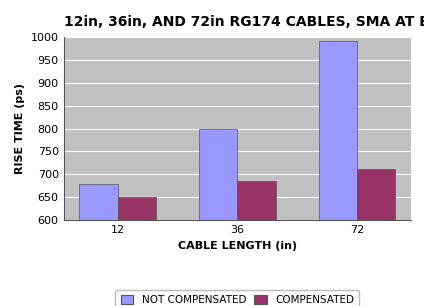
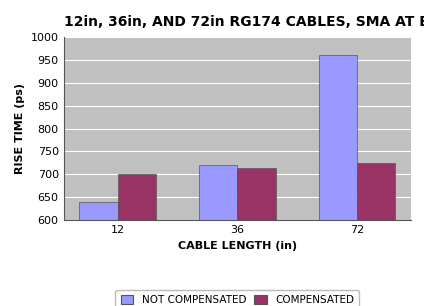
NOT COMPENSATED/12: 680 -> 640
COMPENSATED/12: 650 -> 700
NOT COMPENSATED/36: 800 -> 720
COMPENSATED/36: 685 -> 715
NOT COMPENSATED/72: 990 -> 960
COMPENSATED/72: 712 -> 725
